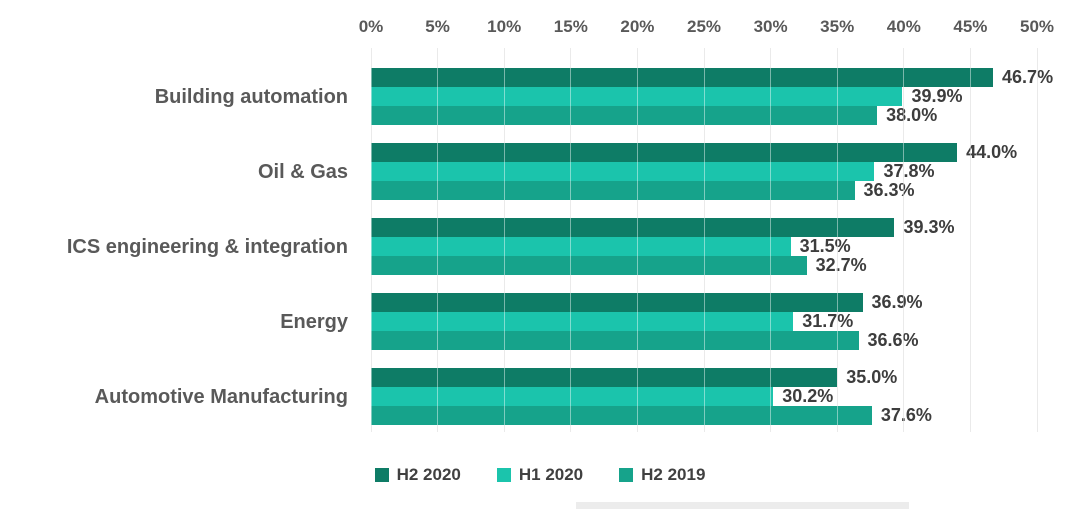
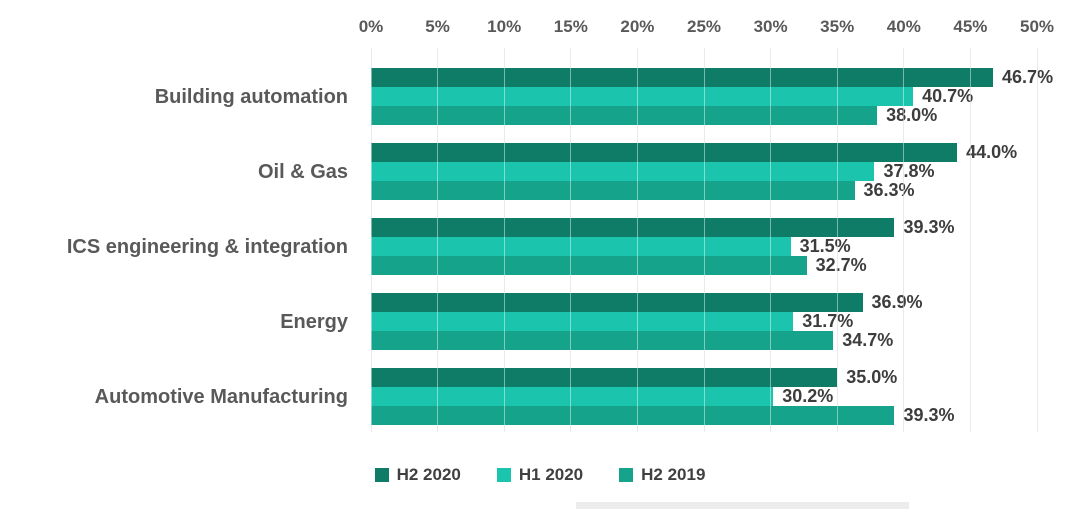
H1 2020/Building automation: 39.9% -> 40.7%
H2 2019/Energy: 36.6% -> 34.7%
H2 2019/Automotive Manufacturing: 37.6% -> 39.3%
